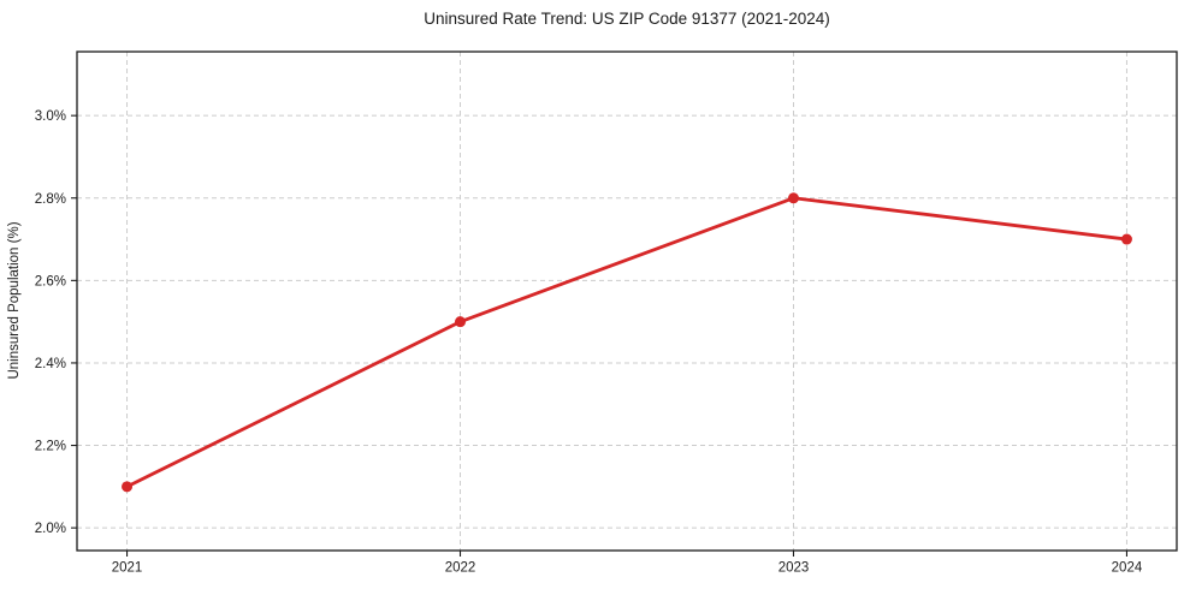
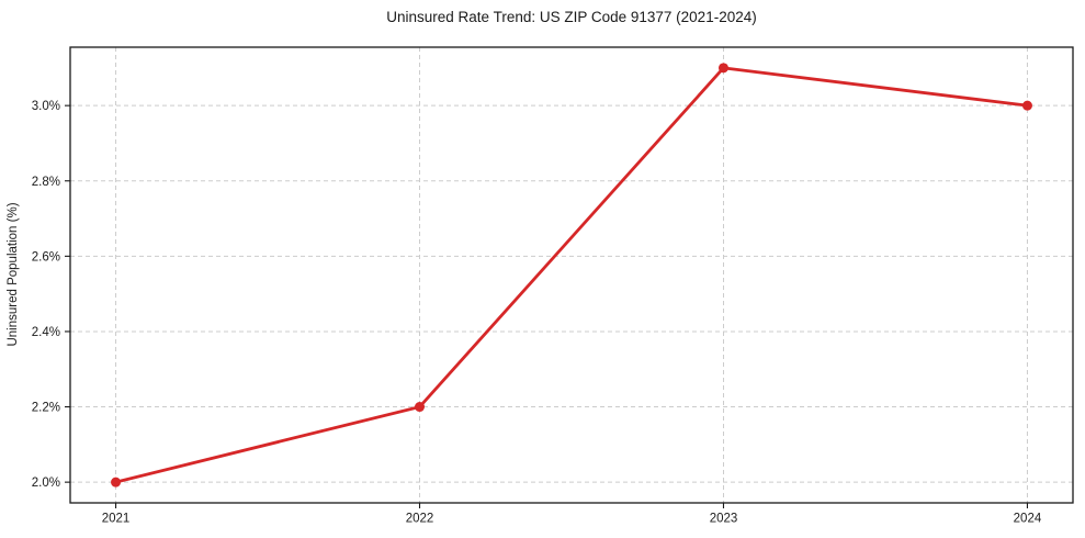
2021: 2.1% -> 2.0%
2022: 2.5% -> 2.2%
2023: 2.8% -> 3.1%
2024: 2.7% -> 3.0%
